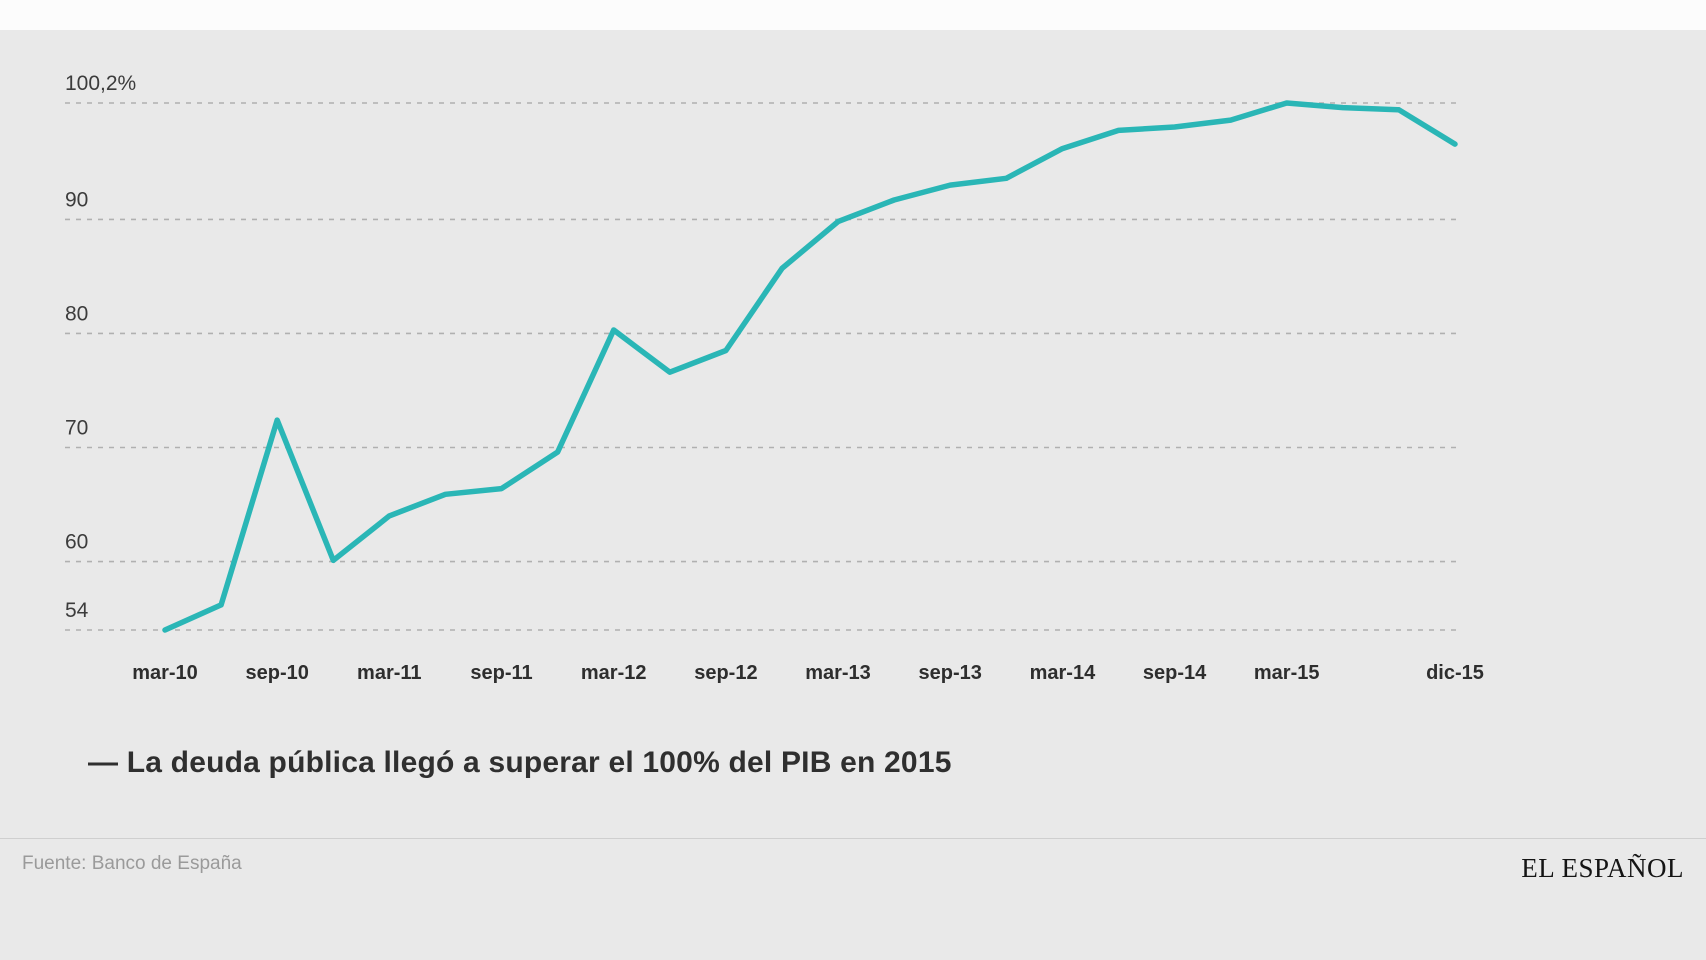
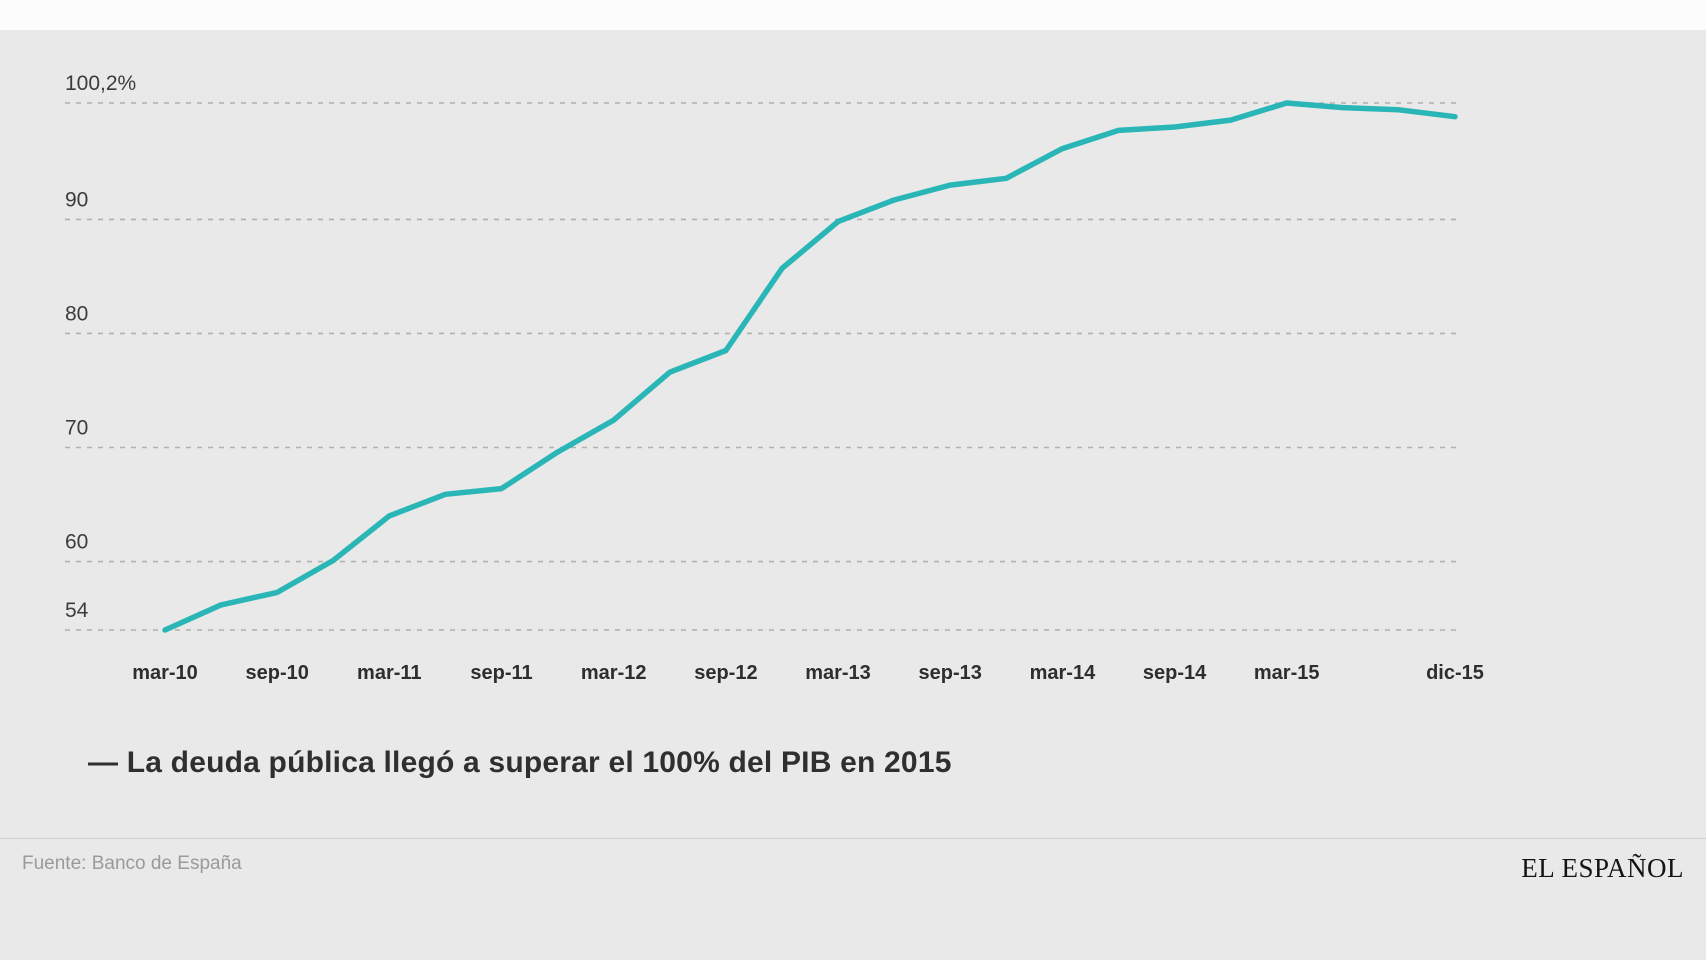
sep-10: 72.4 -> 57.3
mar-12: 80.3 -> 72.4
dic-15: 96.6 -> 99.0
